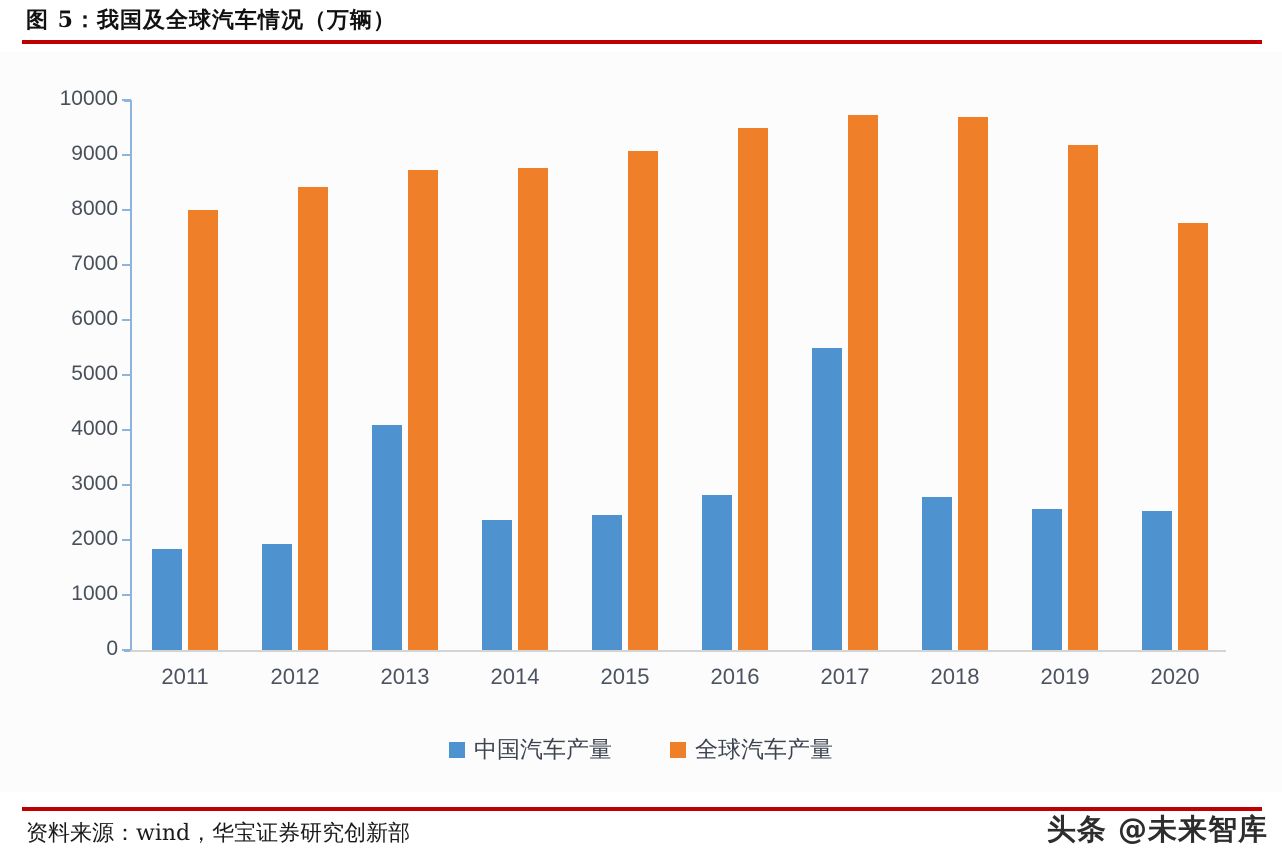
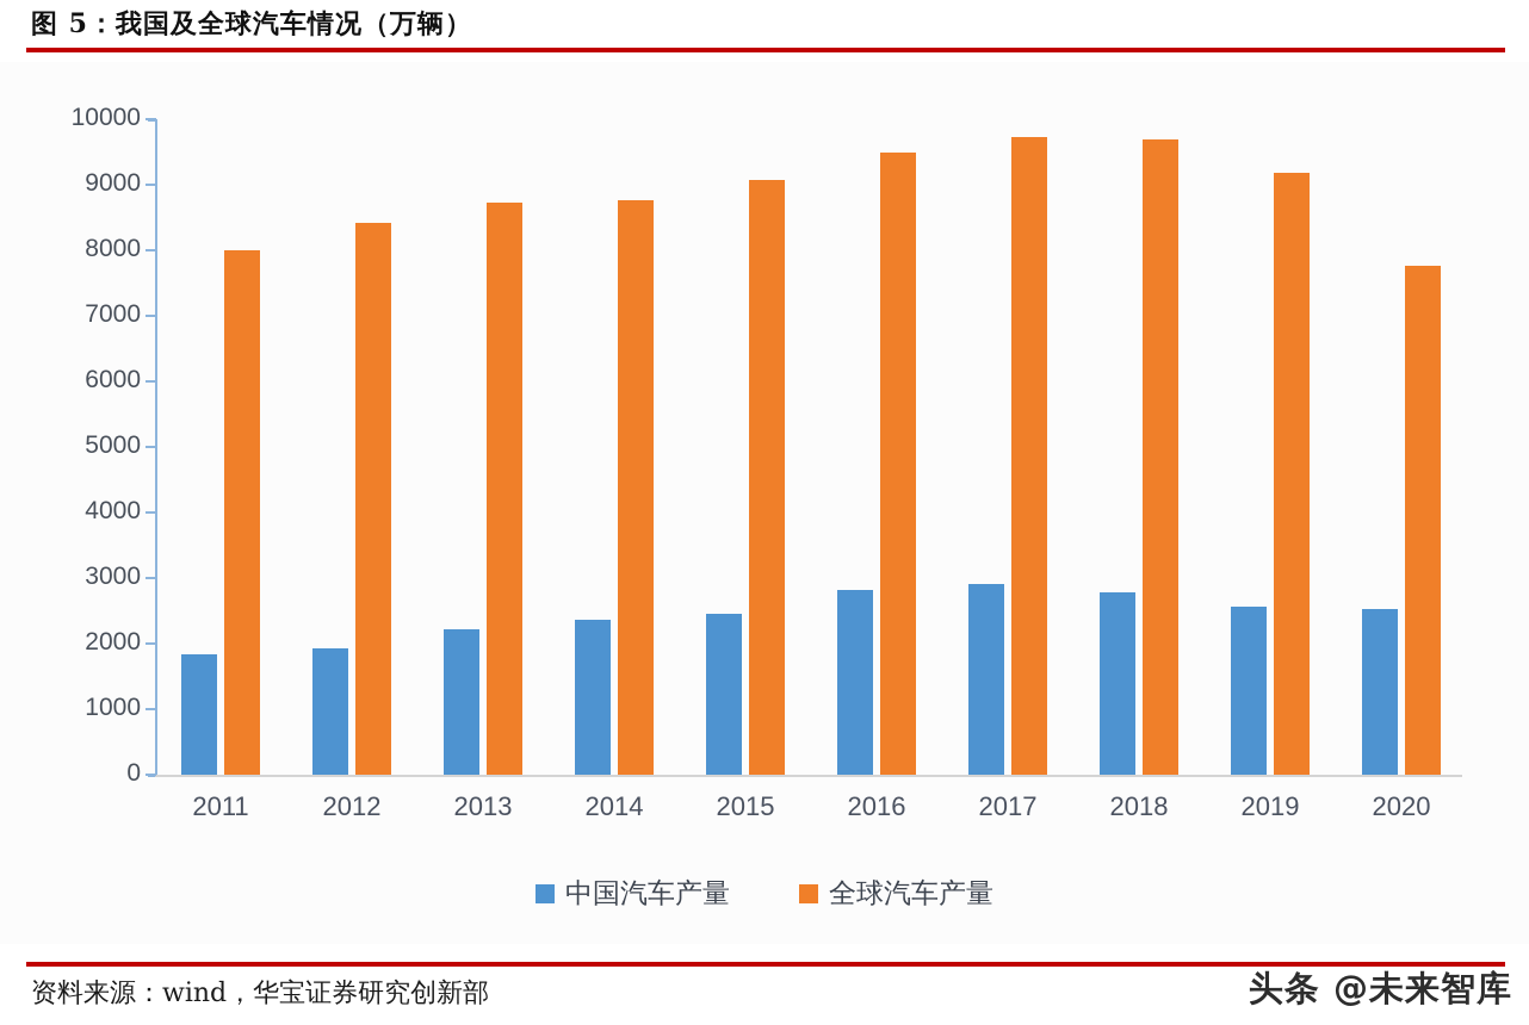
中国汽车产量/2013: 4100 -> 2200
中国汽车产量/2017: 5500 -> 2900
